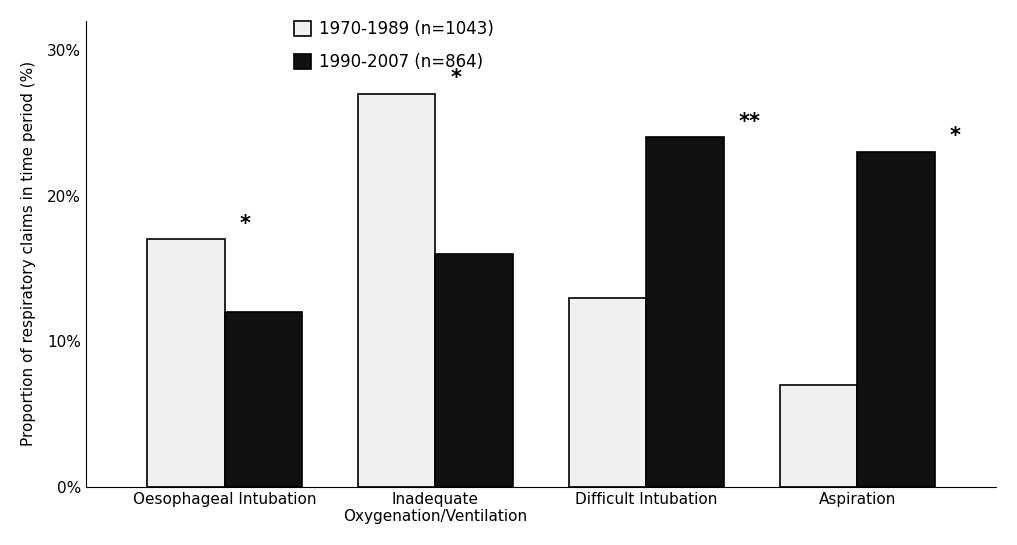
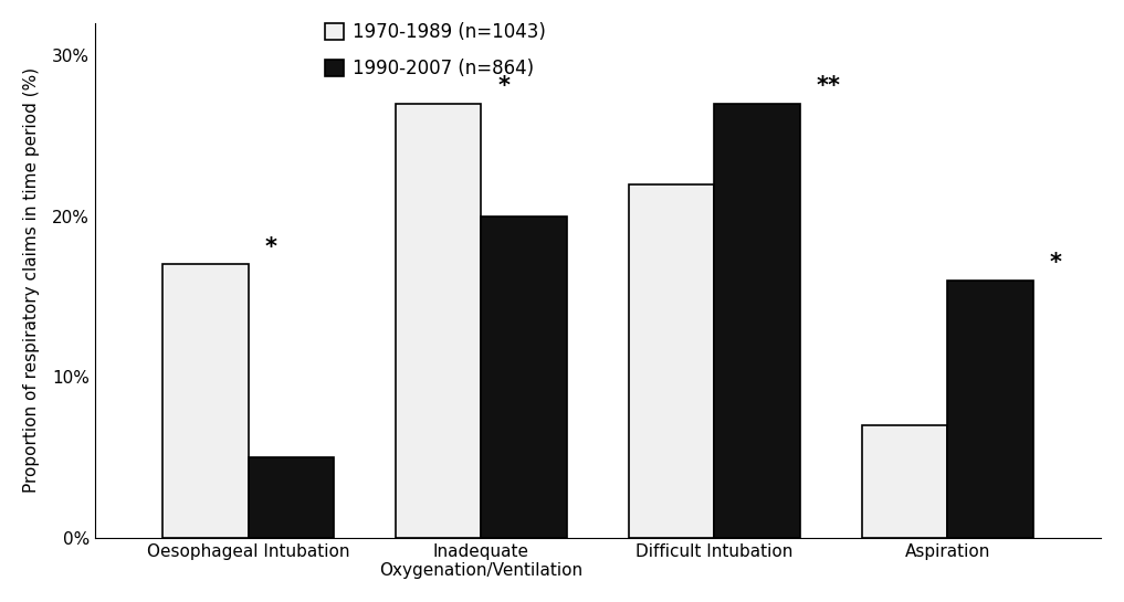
1990-2007 (n=864)/Oesophageal Intubation: 12% -> 5%
1990-2007 (n=864)/Inadequate Oxygenation/Ventilation: 16% -> 20%
1970-1989 (n=1043)/Difficult Intubation: 13% -> 22%
1990-2007 (n=864)/Difficult Intubation: 24% -> 27%
1990-2007 (n=864)/Aspiration: 23% -> 16%
